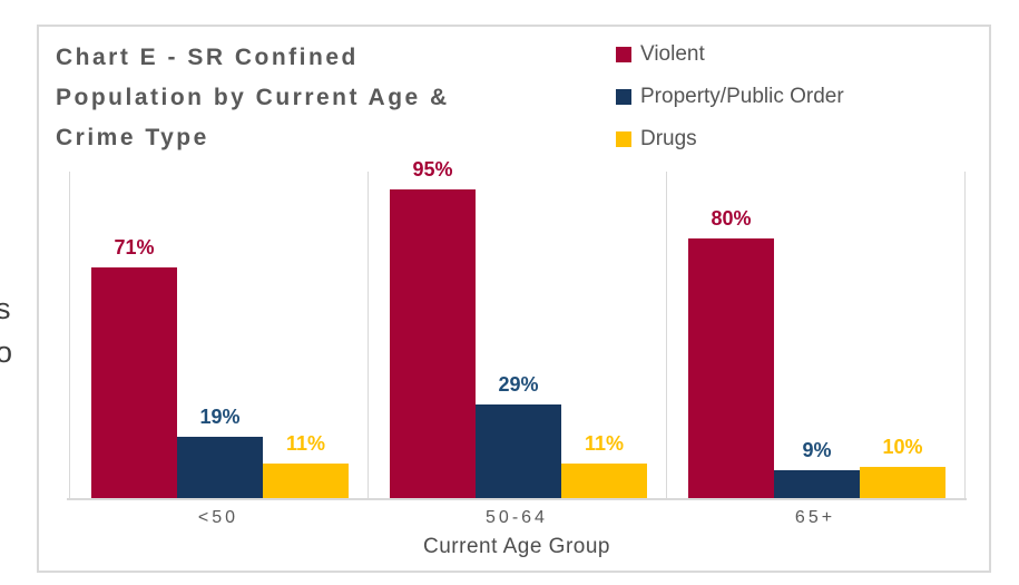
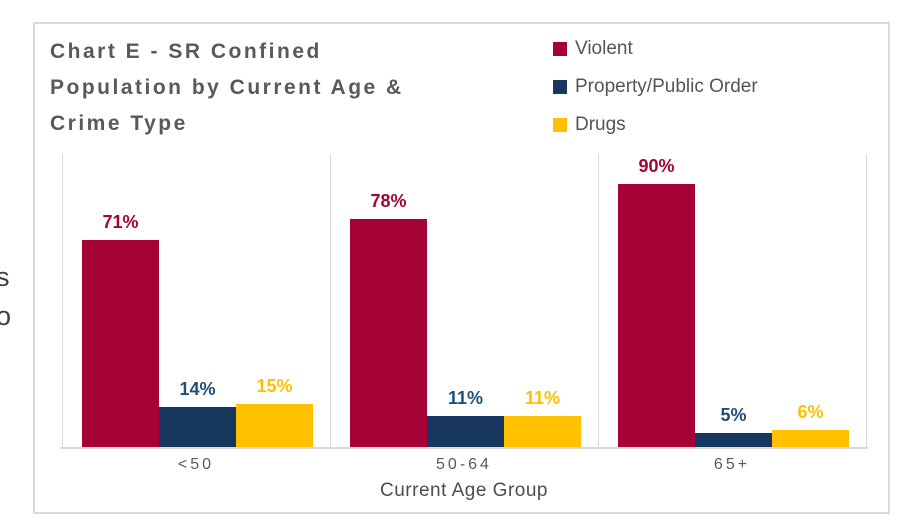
Property/Public Order/<50: 19% -> 14%
Drugs/<50: 11% -> 15%
Violent/50-64: 95% -> 78%
Property/Public Order/50-64: 29% -> 11%
Violent/65+: 80% -> 90%
Property/Public Order/65+: 9% -> 5%
Drugs/65+: 10% -> 6%
